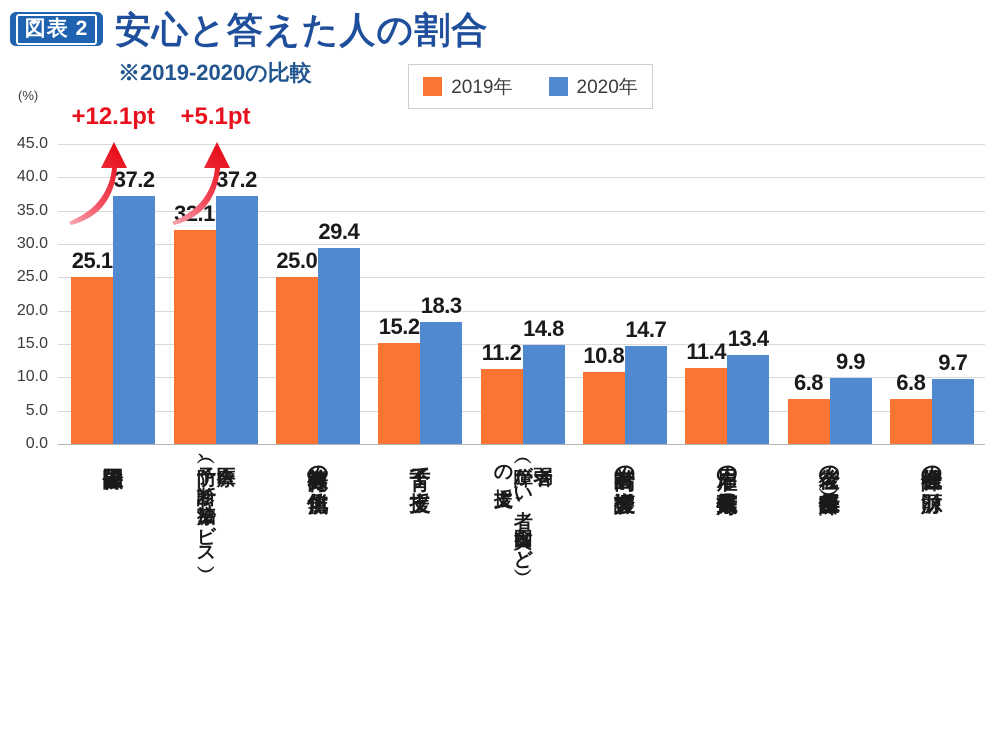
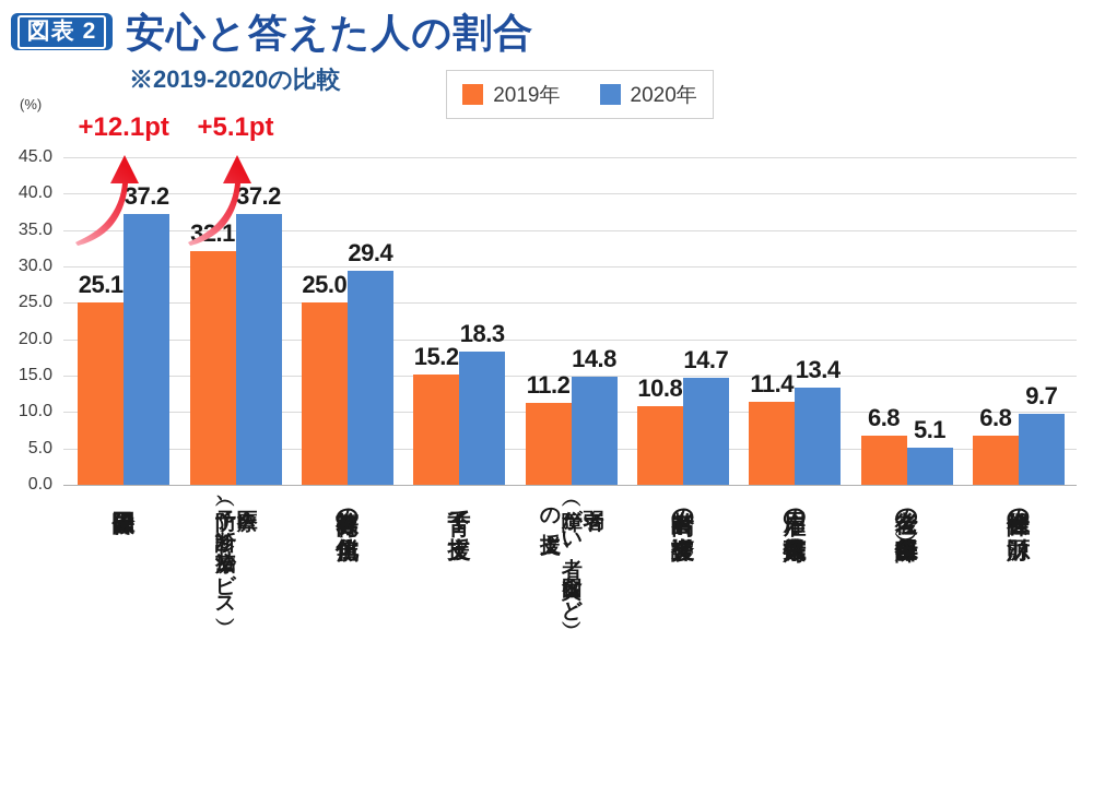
2020年/老後の所得保障（年金）: 9.9 -> 5.1
